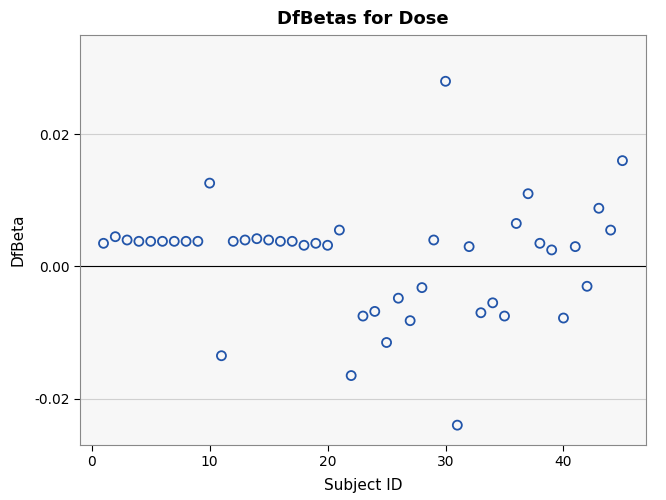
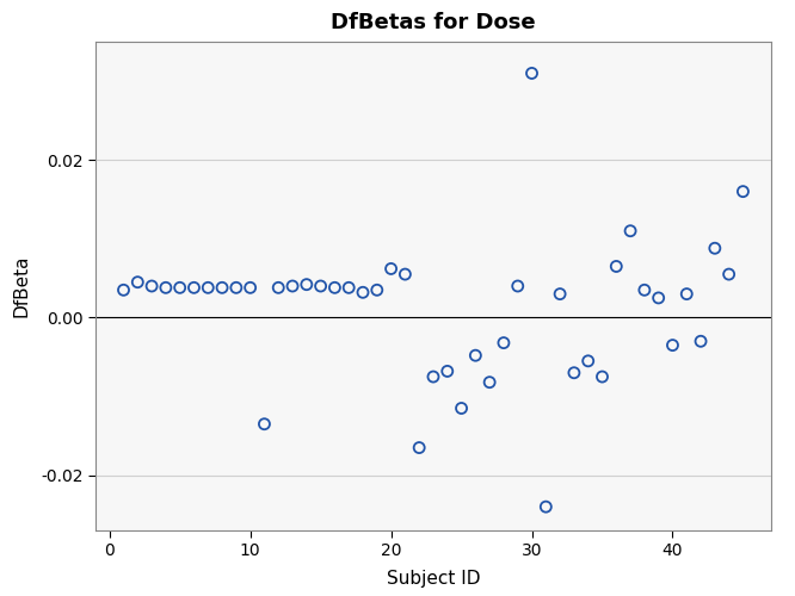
10: 0.0126 -> 0.0038
20: 0.0032 -> 0.0062
30: 0.0280 -> 0.0310
40: -0.0078 -> -0.0035
